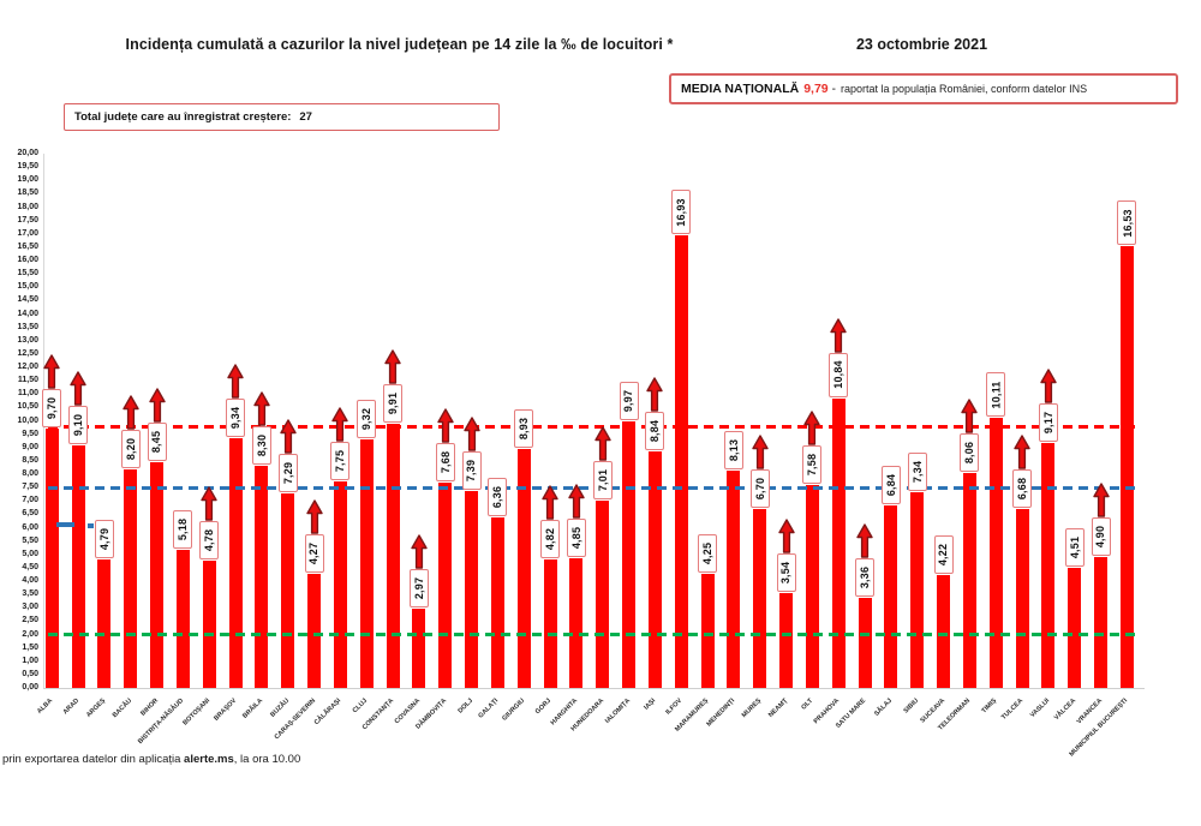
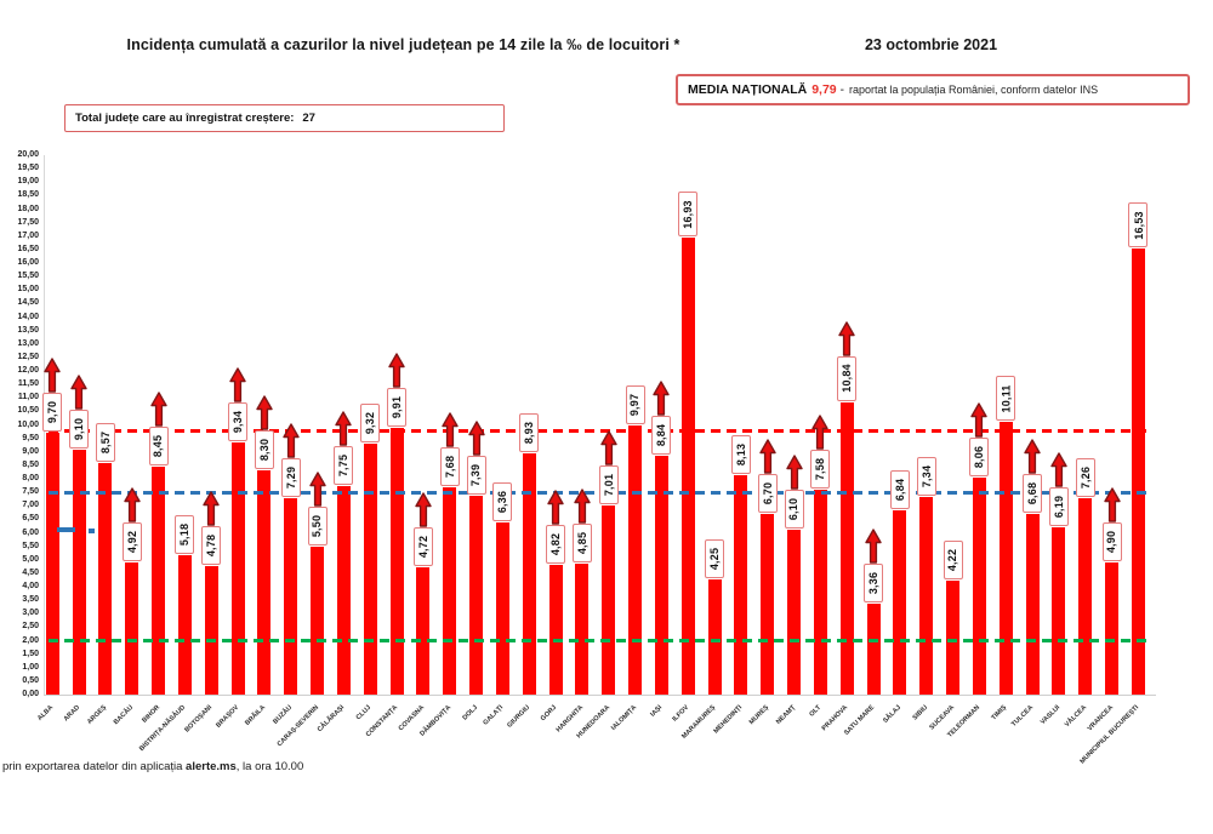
ARGEȘ: 4,79 -> 8,57
BACĂU: 8,20 -> 4,92
CARAȘ-SEVERIN: 4,27 -> 5,50
COVASNA: 2,97 -> 4,72
NEAMȚ: 3,54 -> 6,10
VASLUI: 9,17 -> 6,19
VÂLCEA: 4,51 -> 7,26
